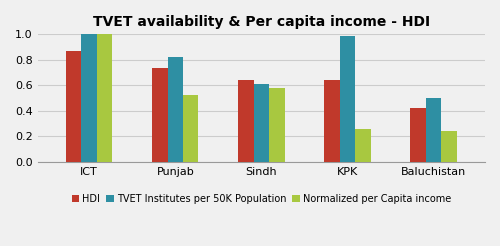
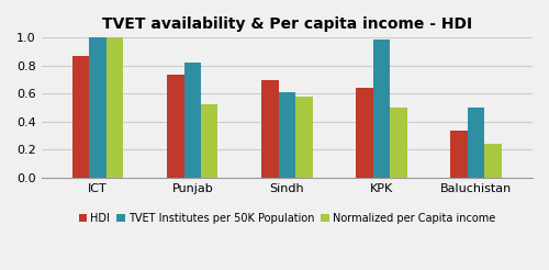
HDI/Sindh: 0.65 -> 0.70
Normalized per Capita income/KPK: 0.26 -> 0.50
HDI/Baluchistan: 0.42 -> 0.34
